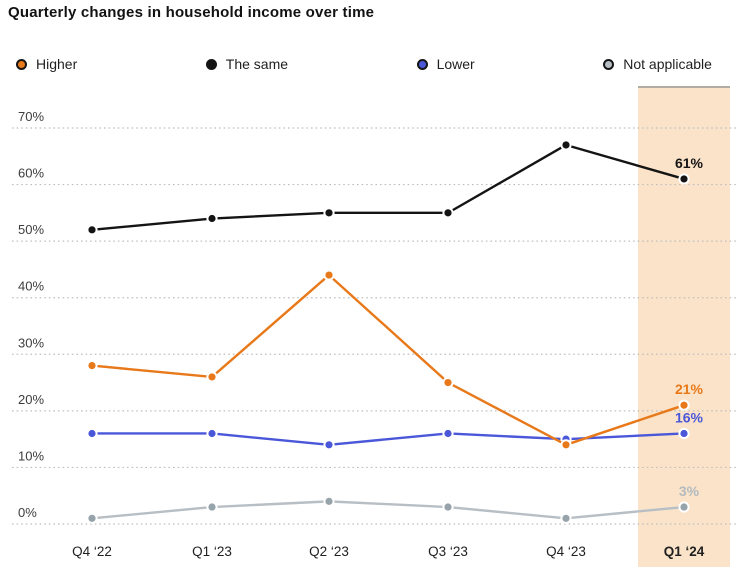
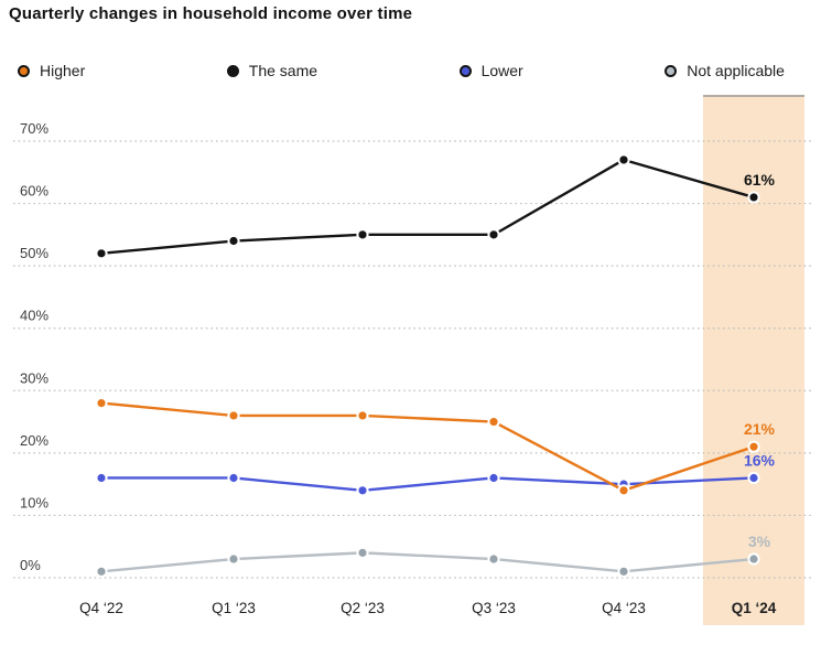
Higher/Q2 ‘23: 44% -> 26%
